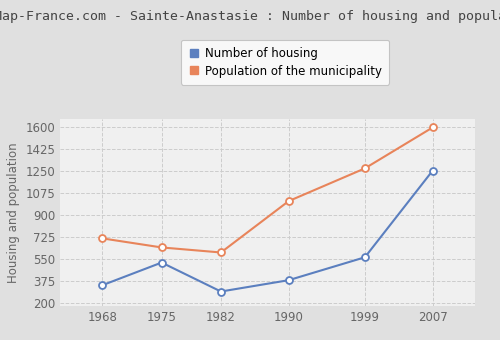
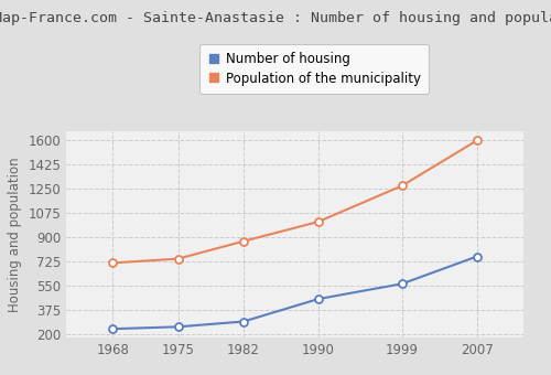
Number of housing/1968: 340 -> 240
Number of housing/1975: 520 -> 250
Population of the municipality/1975: 640 -> 740
Population of the municipality/1982: 600 -> 870
Number of housing/1990: 380 -> 450
Number of housing/2007: 1250 -> 760
